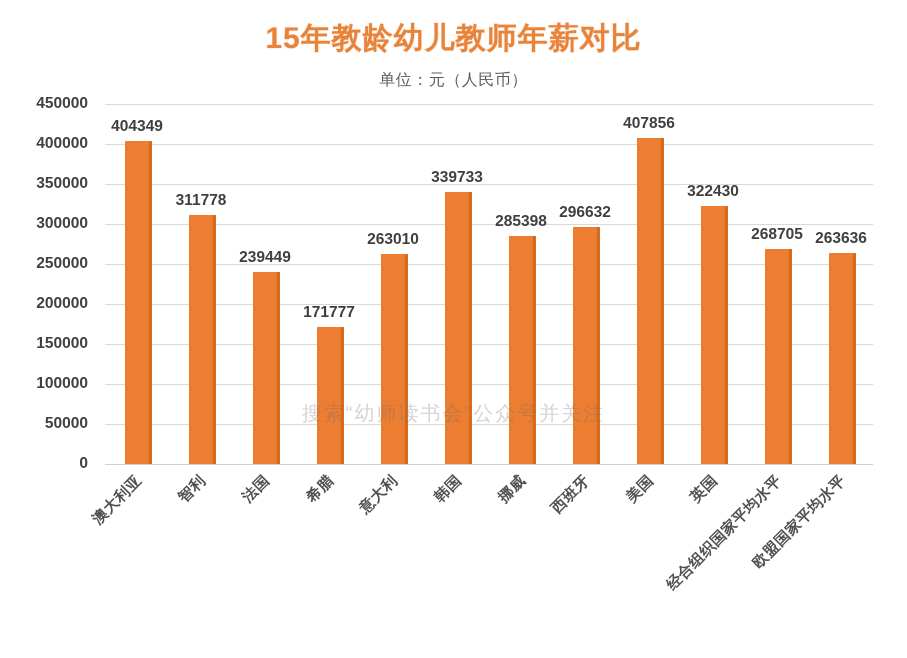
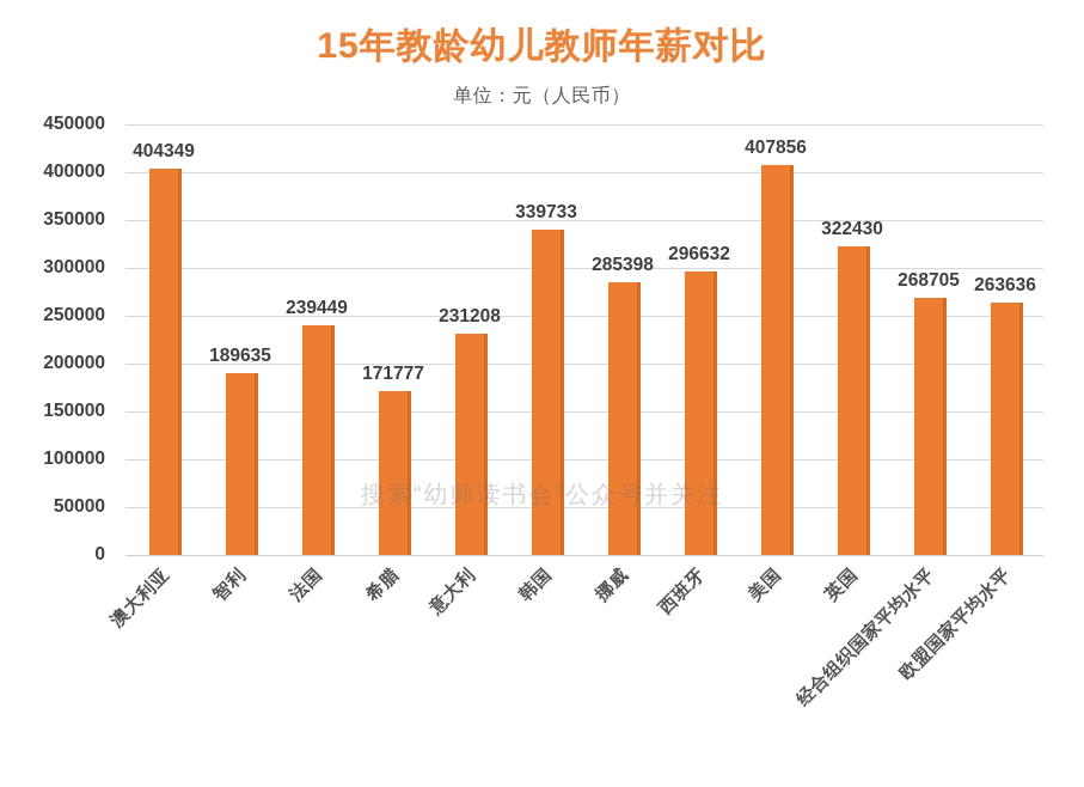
智利: 311778 -> 189635
意大利: 263010 -> 231208
